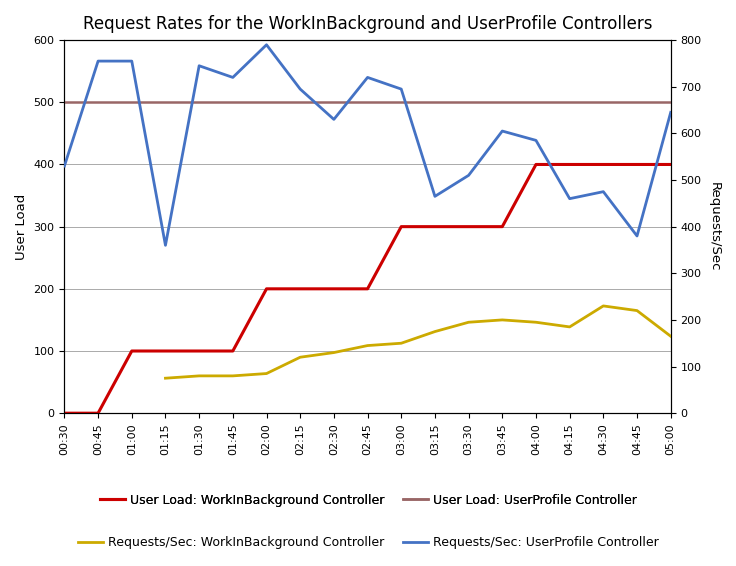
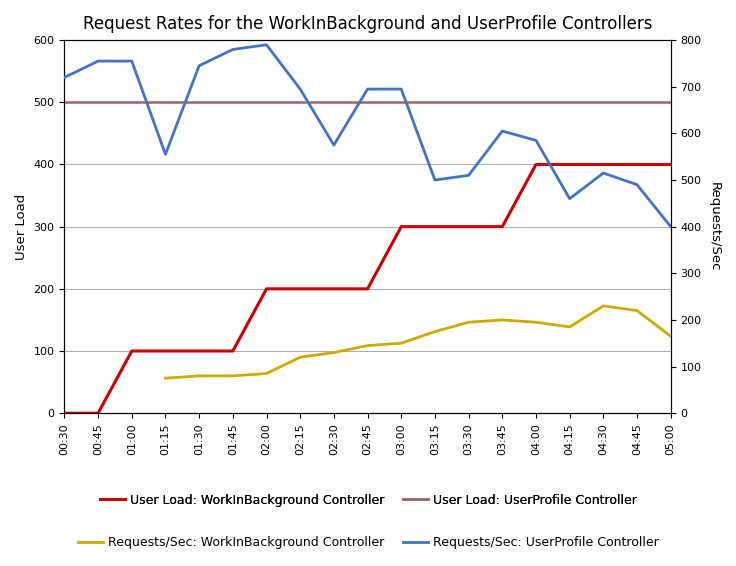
Requests/Sec: UserProfile Controller/00:30: 530 -> 720
Requests/Sec: UserProfile Controller/01:15: 360 -> 555
Requests/Sec: UserProfile Controller/01:45: 720 -> 780
Requests/Sec: UserProfile Controller/02:30: 630 -> 575
Requests/Sec: UserProfile Controller/02:45: 720 -> 695
Requests/Sec: UserProfile Controller/03:15: 465 -> 500
Requests/Sec: UserProfile Controller/04:30: 475 -> 515
Requests/Sec: UserProfile Controller/04:45: 380 -> 490
Requests/Sec: UserProfile Controller/05:00: 645 -> 400
